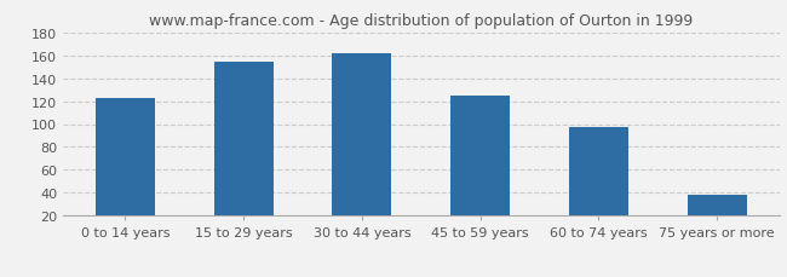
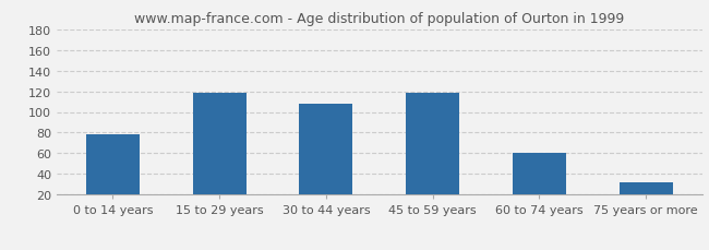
0 to 14 years: 123 -> 78
15 to 29 years: 154 -> 118
30 to 44 years: 162 -> 108
45 to 59 years: 125 -> 118
60 to 74 years: 97 -> 60
75 years or more: 38 -> 32
